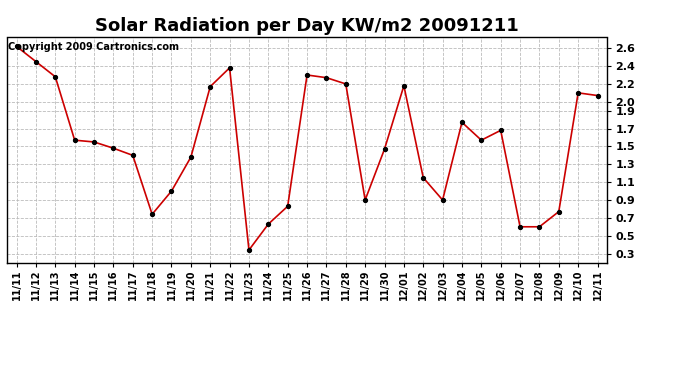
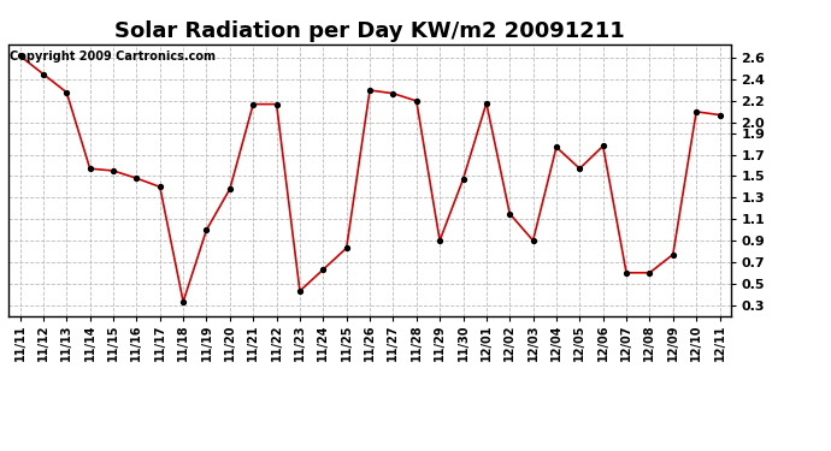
11/18: 0.74 -> 0.33
11/22: 2.38 -> 2.17
11/23: 0.34 -> 0.43
12/06: 1.68 -> 1.78
